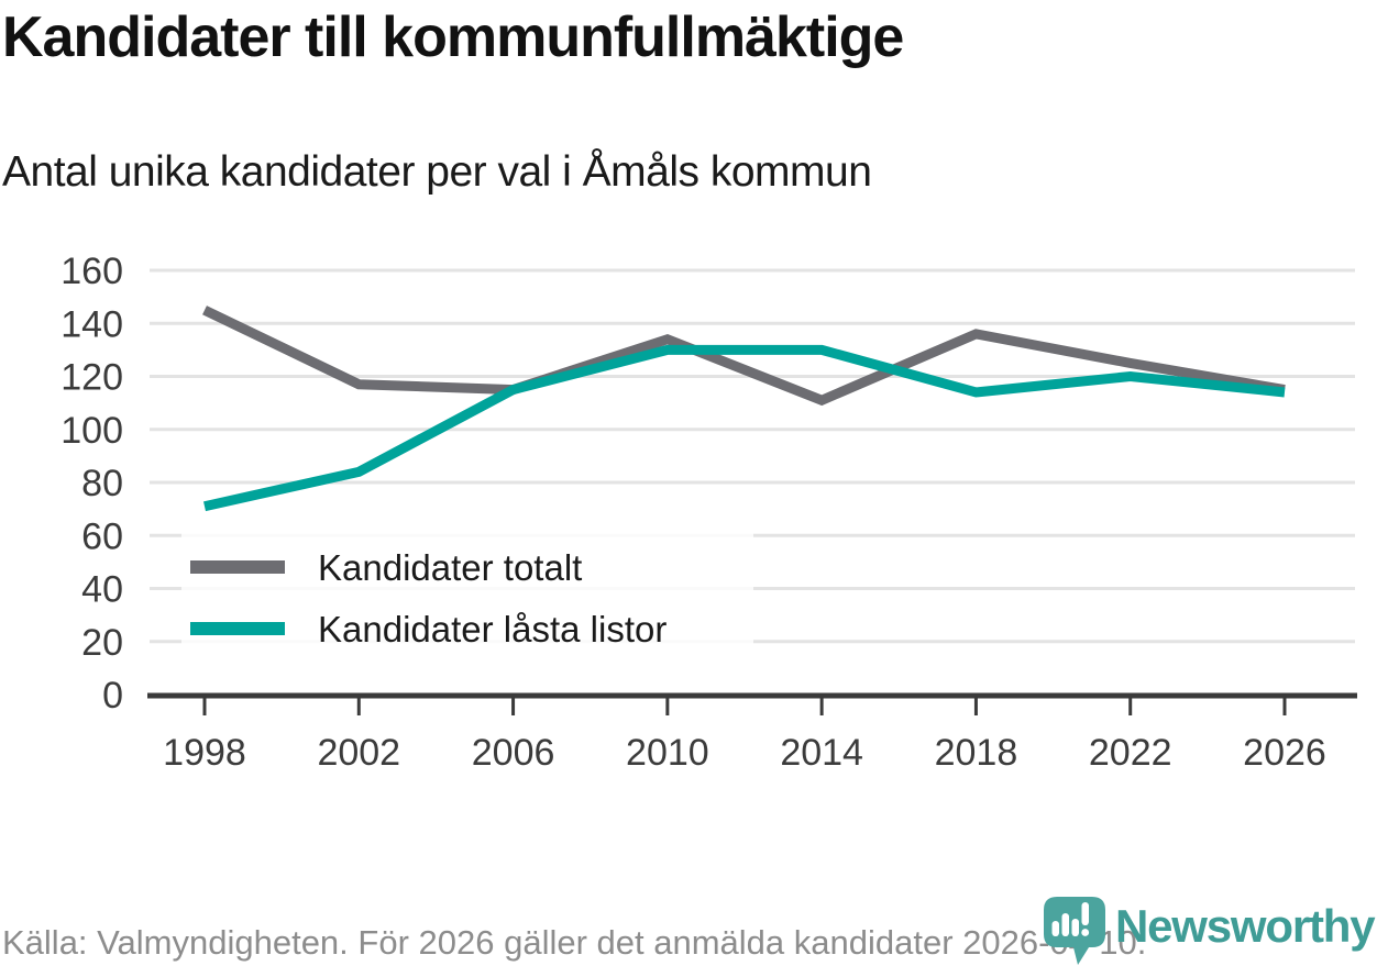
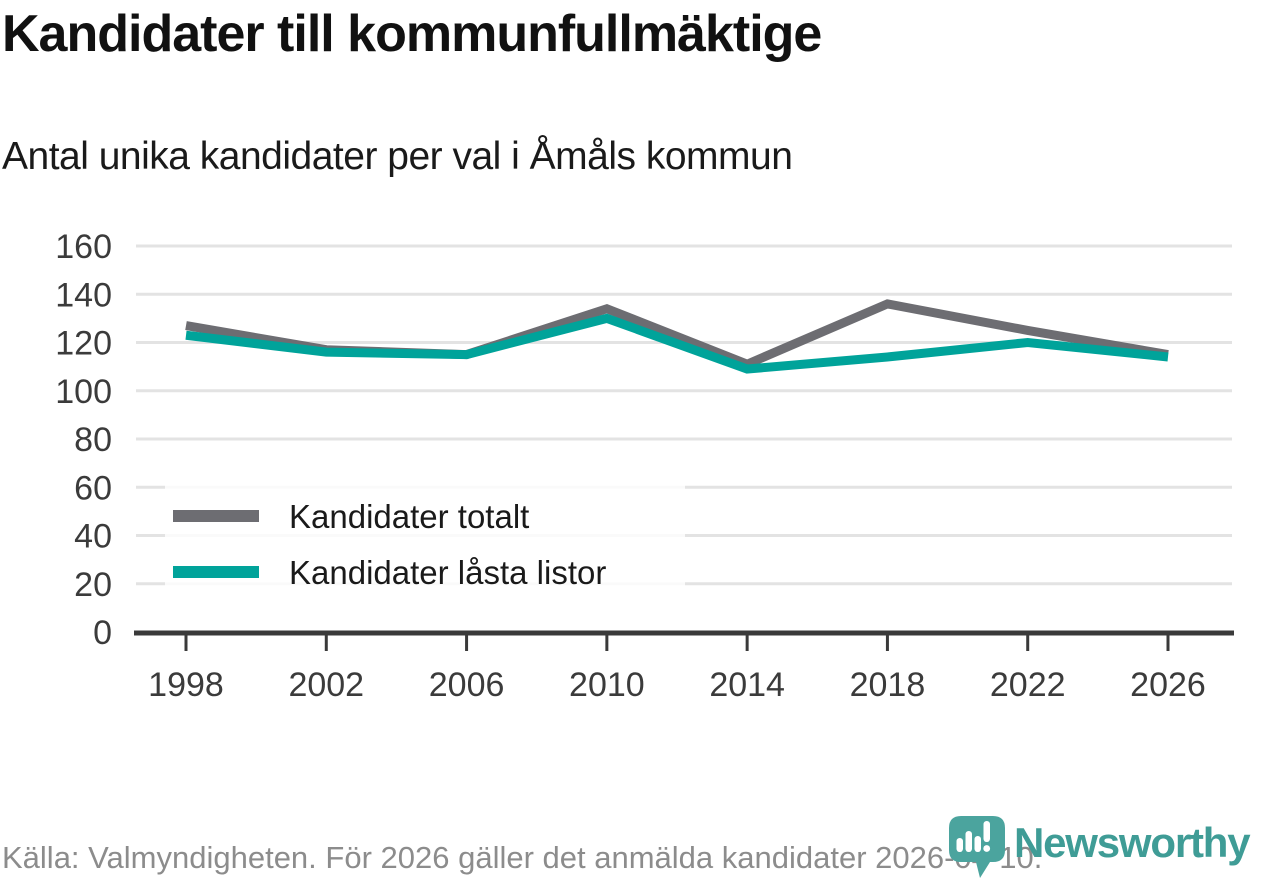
Kandidater totalt/1998: 145 -> 127
Kandidater låsta listor/1998: 71 -> 123
Kandidater låsta listor/2002: 84 -> 116
Kandidater låsta listor/2014: 130 -> 109
